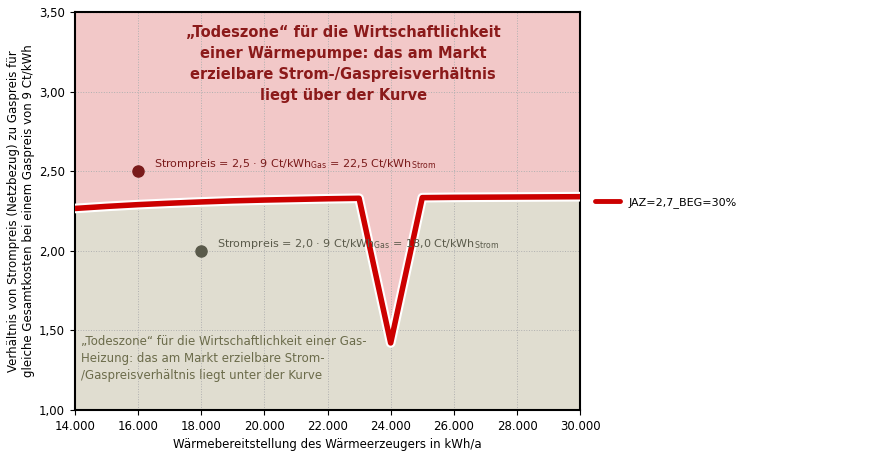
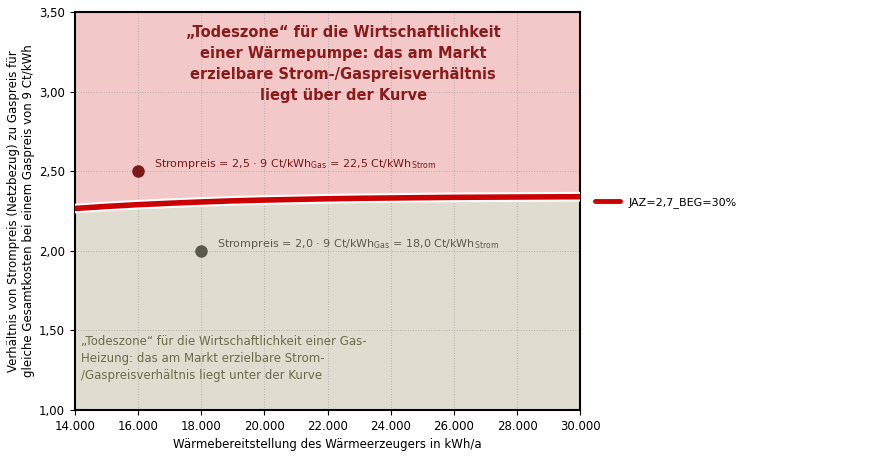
24.000: 1,42 -> 2,33
